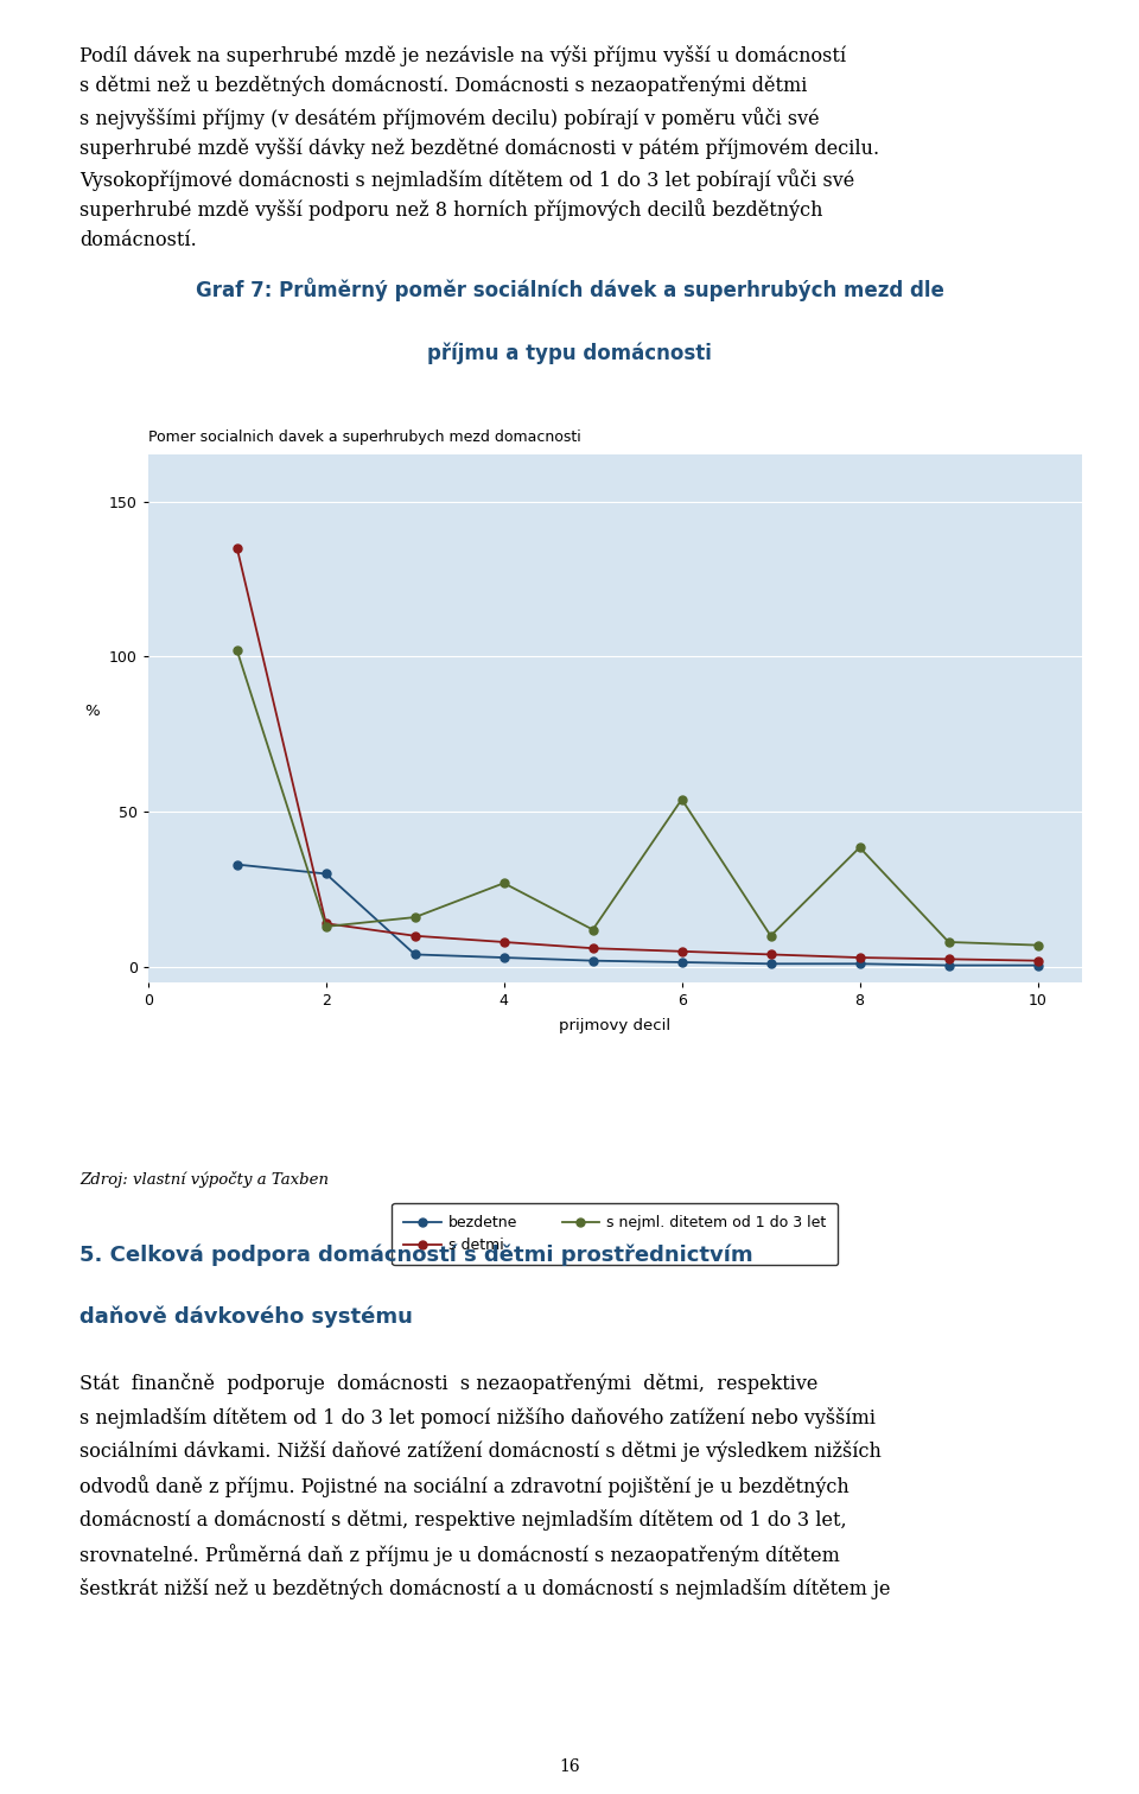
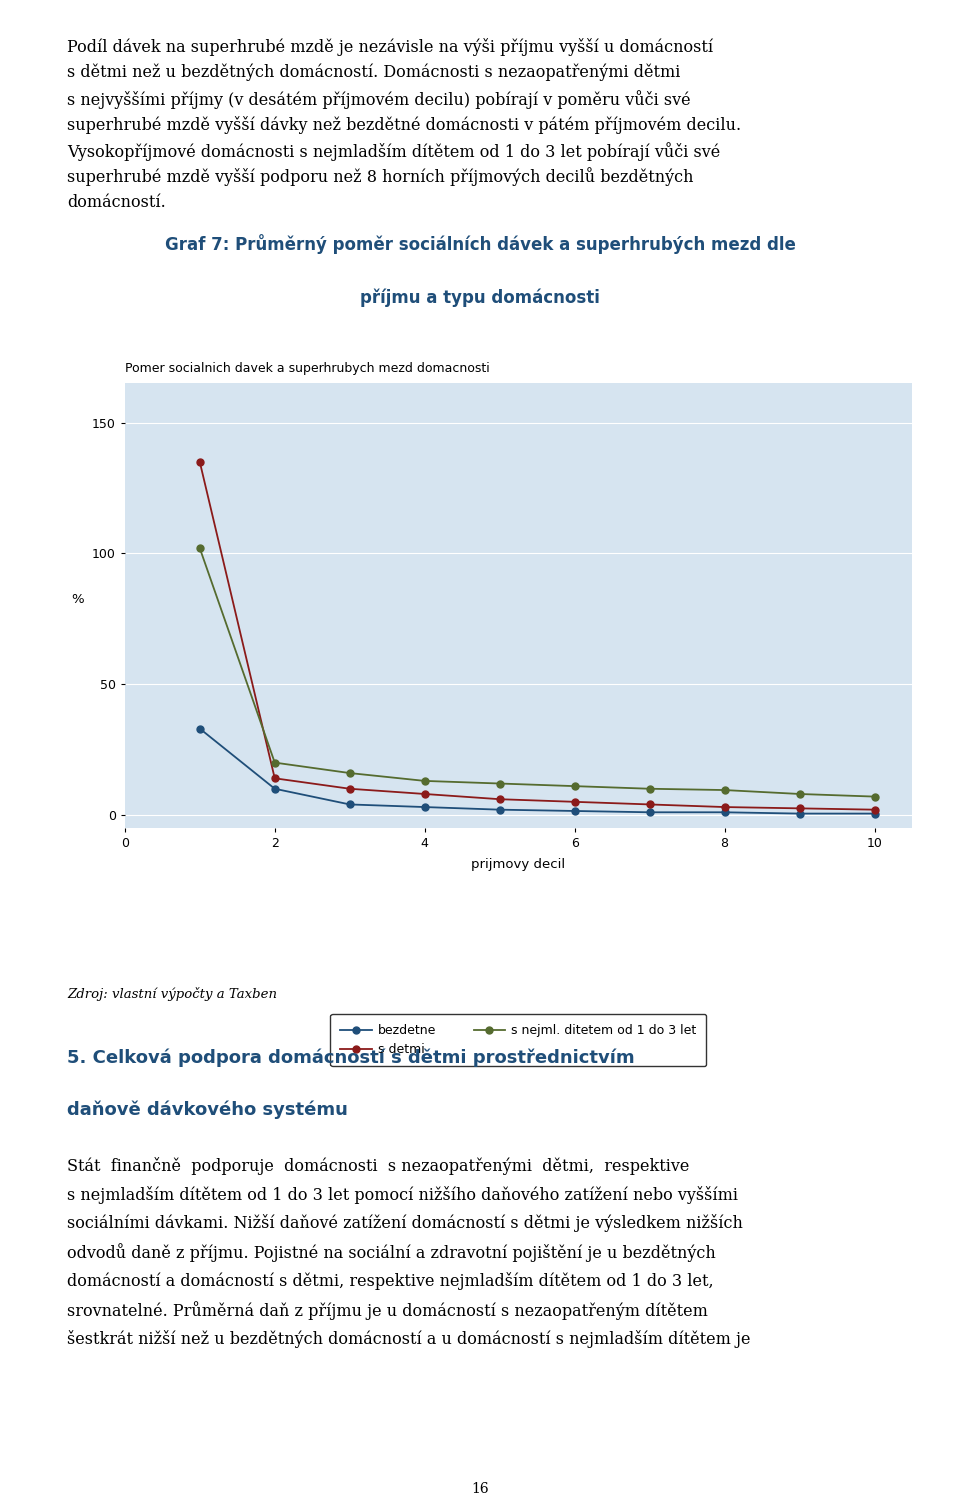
bezdetne/2: 30.0 -> 10.0
s nejml. ditetem od 1 do 3 let/2: 13.0 -> 20.0
s nejml. ditetem od 1 do 3 let/4: 27.0 -> 13.0
s nejml. ditetem od 1 do 3 let/6: 54.0 -> 11.0
s nejml. ditetem od 1 do 3 let/8: 38.5 -> 9.5
